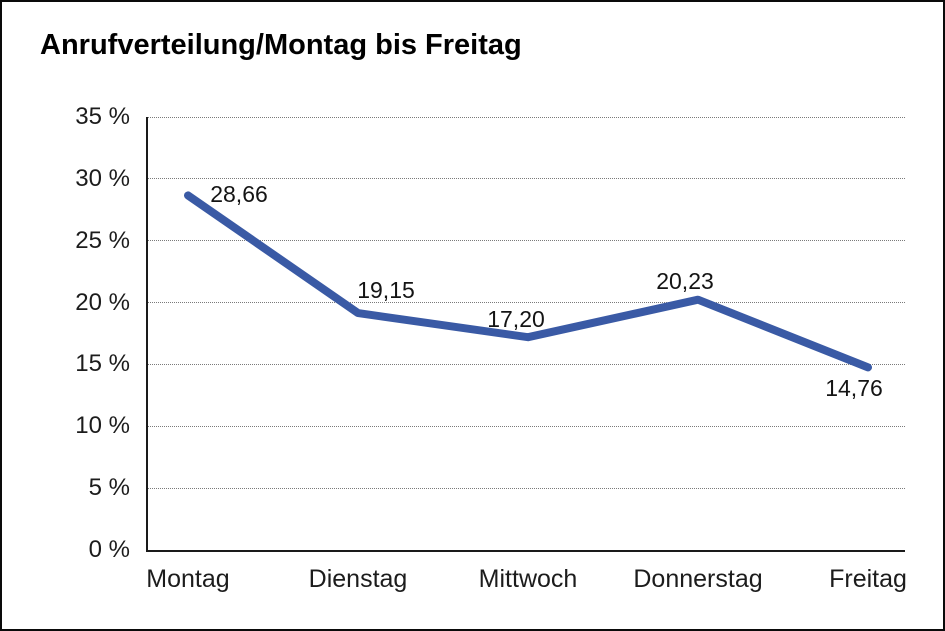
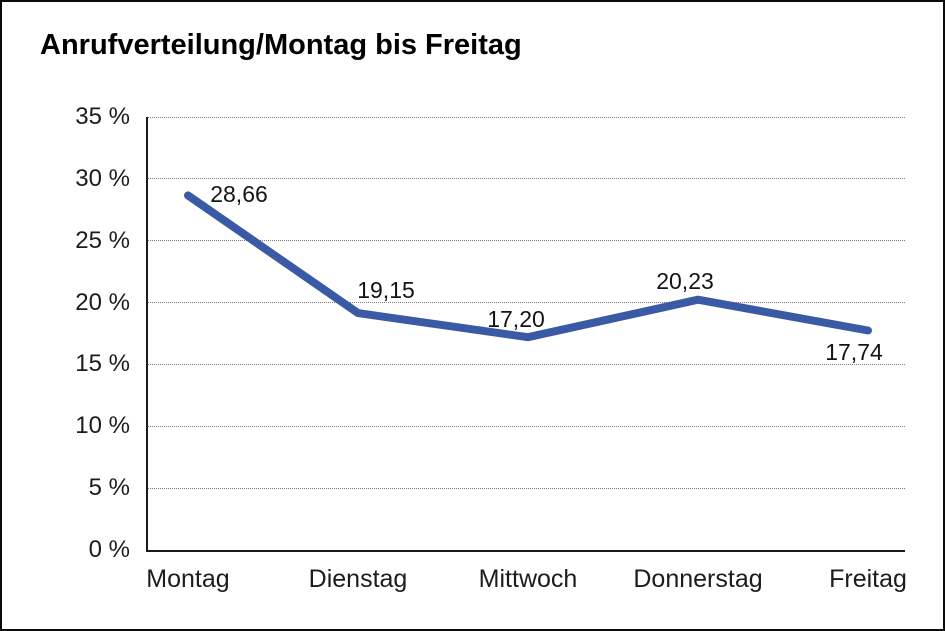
Freitag: 14,76 -> 17,74
